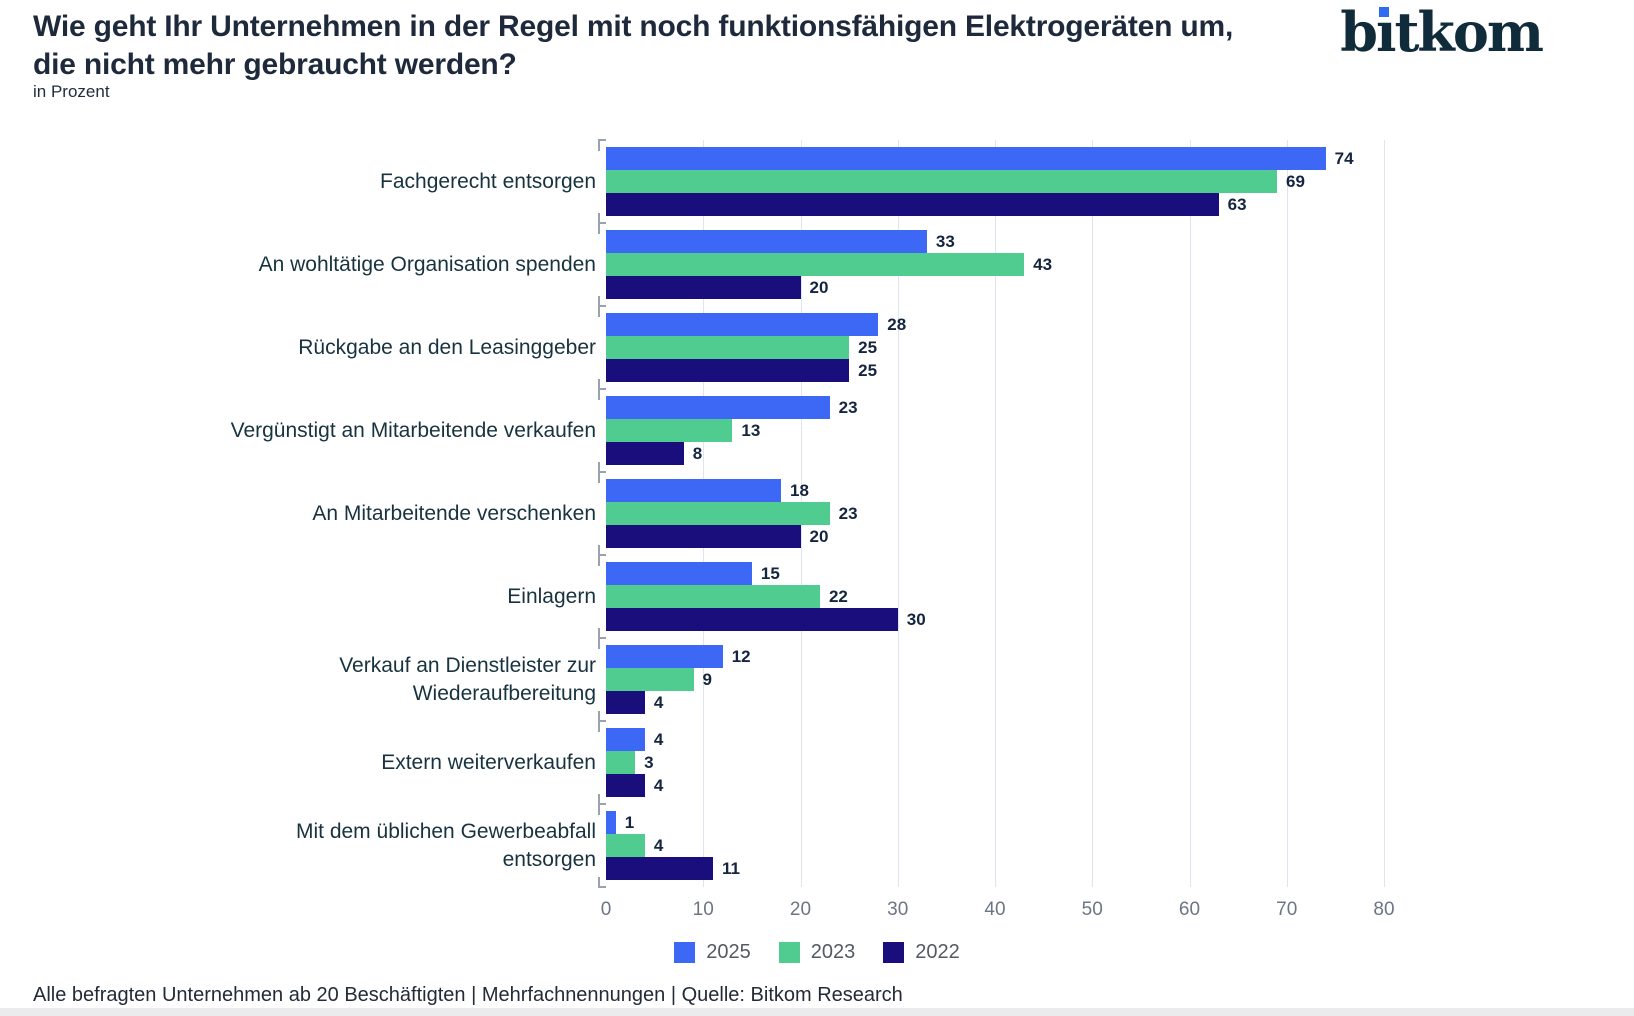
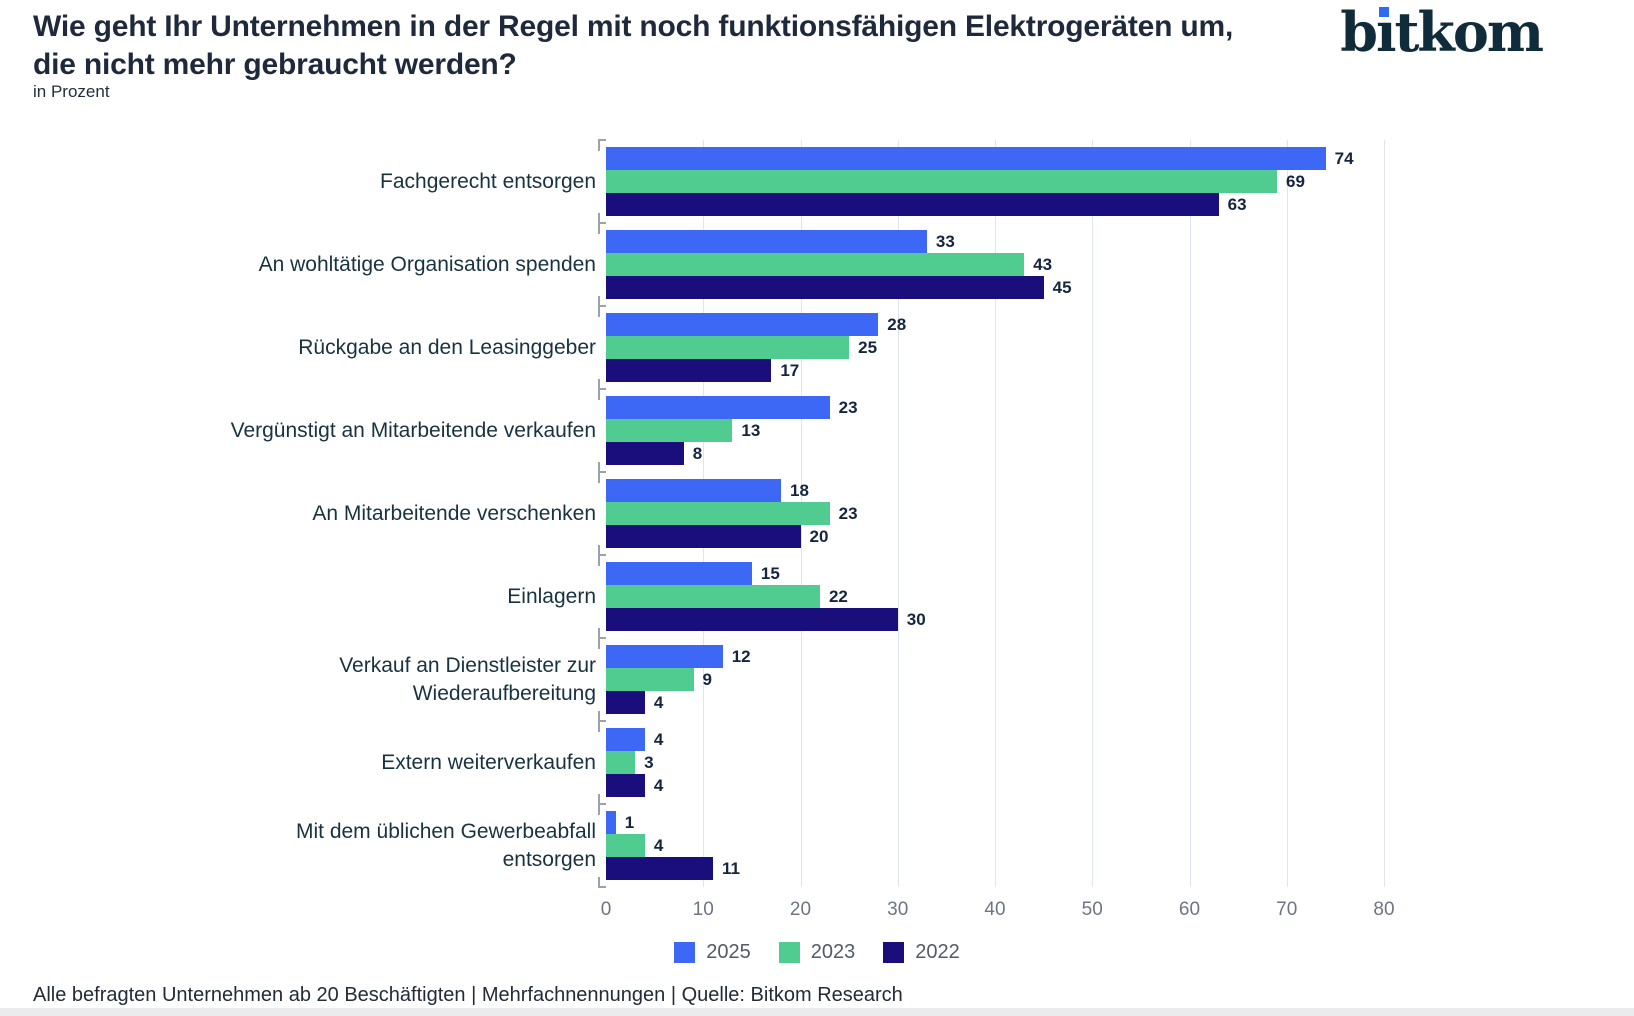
2022/An wohltätige Organisation spenden: 20 -> 45
2022/Rückgabe an den Leasinggeber: 25 -> 17
